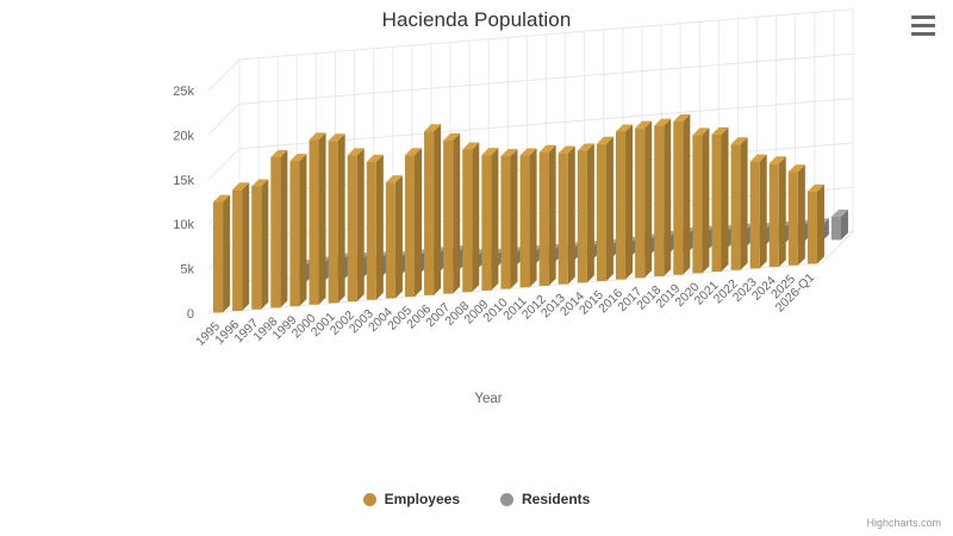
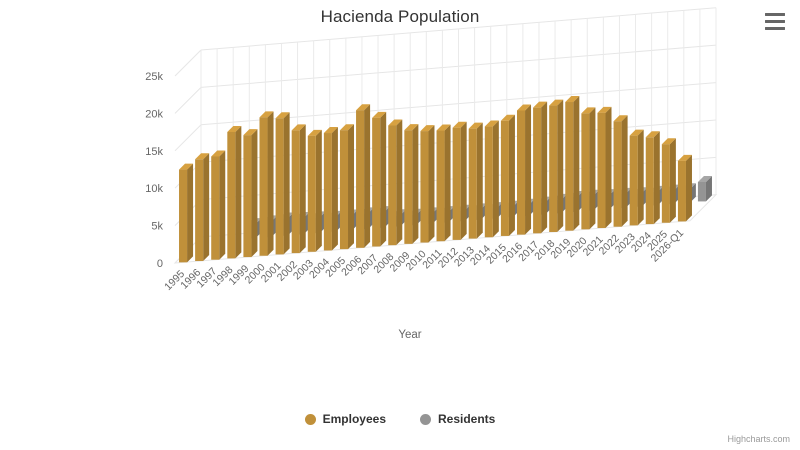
Employees/2004: 13k -> 16k
